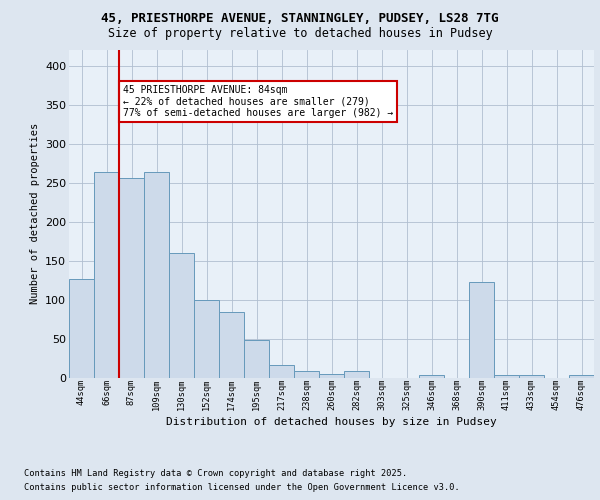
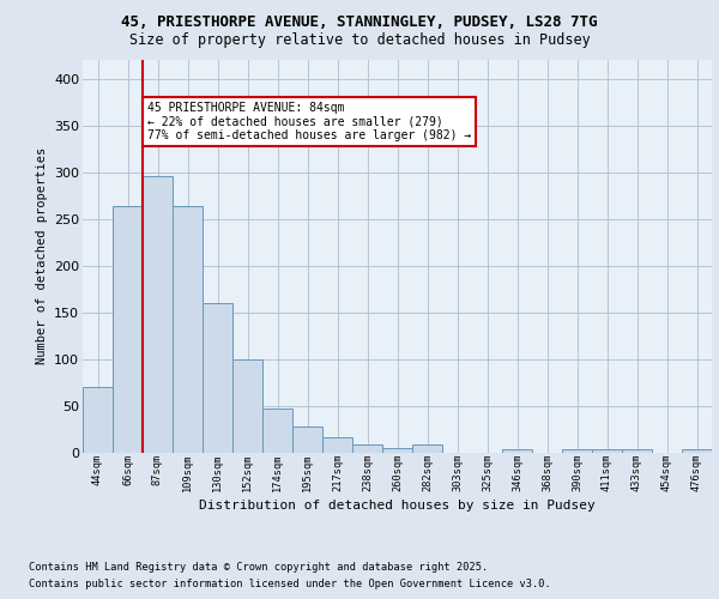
44sqm: 126 -> 70
87sqm: 256 -> 295
174sqm: 84 -> 47
195sqm: 48 -> 27
390sqm: 122 -> 3
